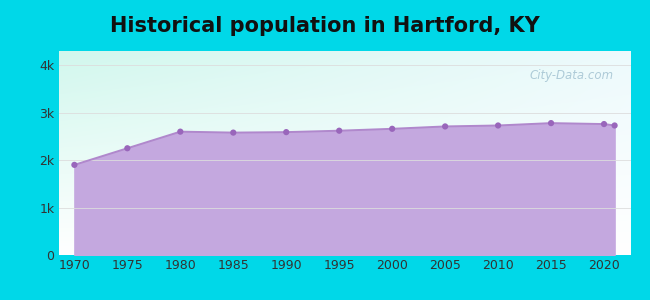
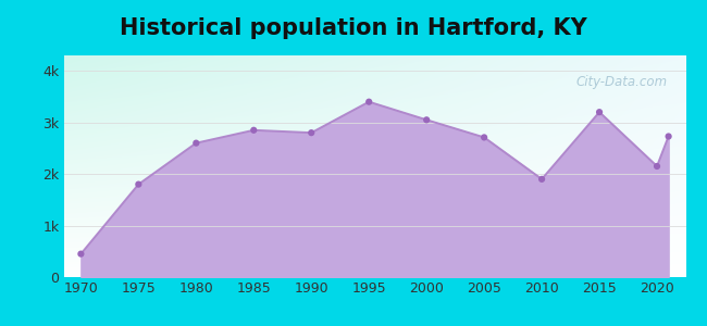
1970: 1.90k -> 0.45k
1975: 2.25k -> 1.80k
1985: 2.58k -> 2.85k
1990: 2.59k -> 2.80k
1995: 2.62k -> 3.40k
2000: 2.66k -> 3.05k
2010: 2.73k -> 1.90k
2015: 2.78k -> 3.20k
2020: 2.76k -> 2.15k
